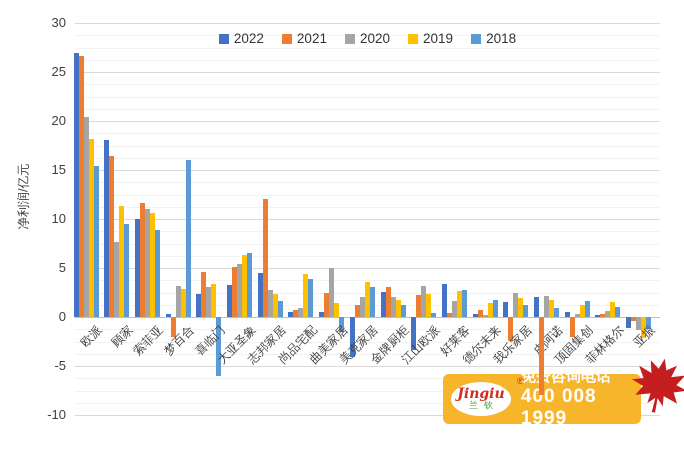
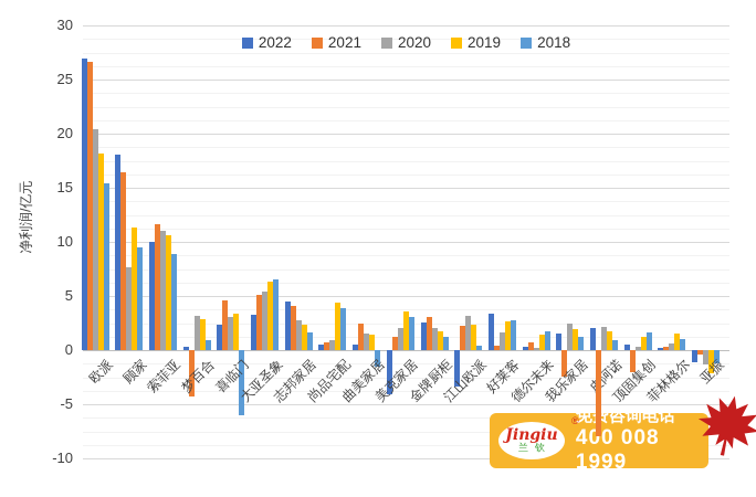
2021/梦百合: -2 -> -4
2018/梦百合: 16 -> 1
2021/志邦家居: 12 -> 4
2020/曲美家居: 5 -> 2
